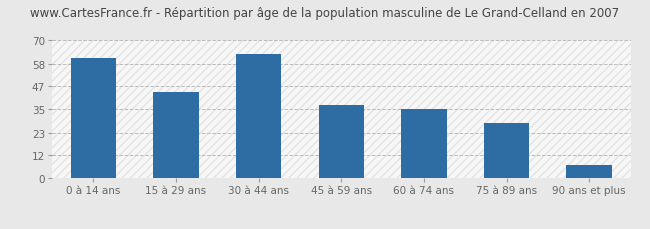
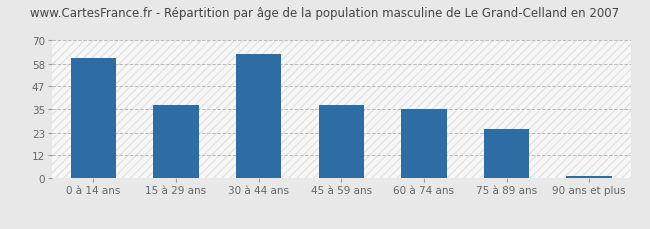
15 à 29 ans: 44 -> 37
75 à 89 ans: 28 -> 25
90 ans et plus: 7 -> 1
